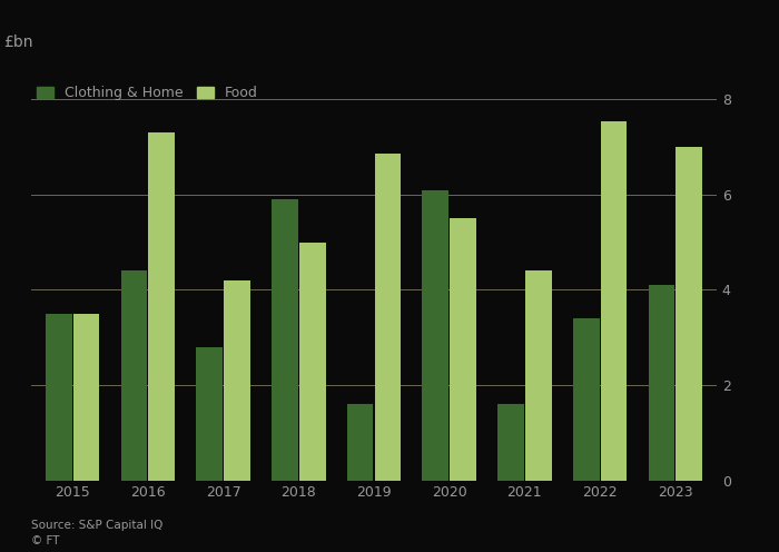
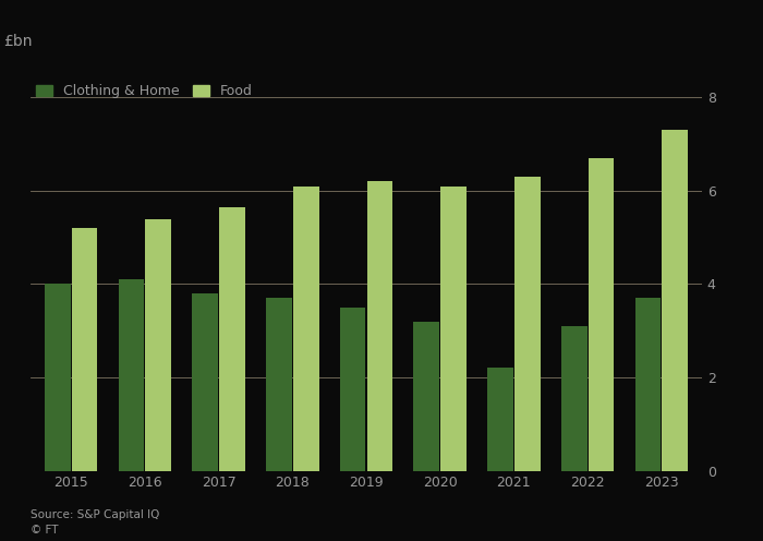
Clothing & Home/2015: 3.5 -> 4.0
Food/2015: 3.50 -> 5.20
Clothing & Home/2016: 4.4 -> 4.1
Food/2016: 7.30 -> 5.40
Clothing & Home/2017: 2.8 -> 3.8
Food/2017: 4.20 -> 5.65
Clothing & Home/2018: 5.9 -> 3.7
Food/2018: 5.00 -> 6.10
Clothing & Home/2019: 1.6 -> 3.5
Food/2019: 6.85 -> 6.20
Clothing & Home/2020: 6.1 -> 3.2
Food/2020: 5.50 -> 6.10
Clothing & Home/2021: 1.6 -> 2.2
Food/2021: 4.40 -> 6.30
Clothing & Home/2022: 3.4 -> 3.1
Food/2022: 7.55 -> 6.70
Clothing & Home/2023: 4.1 -> 3.7
Food/2023: 7.00 -> 7.30
